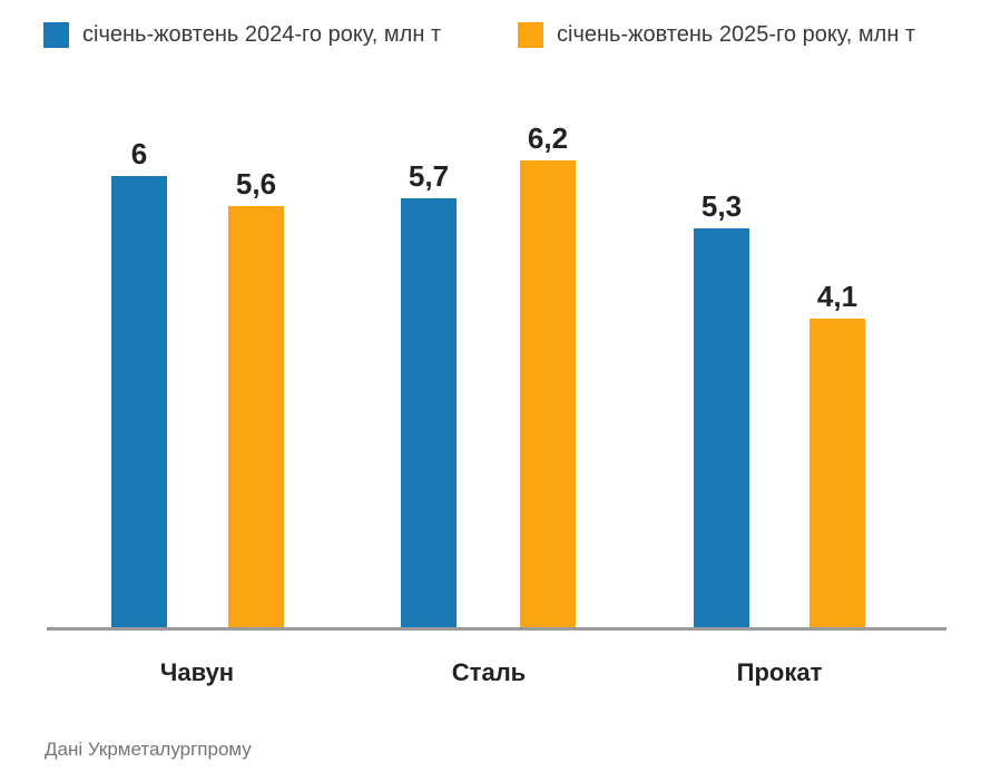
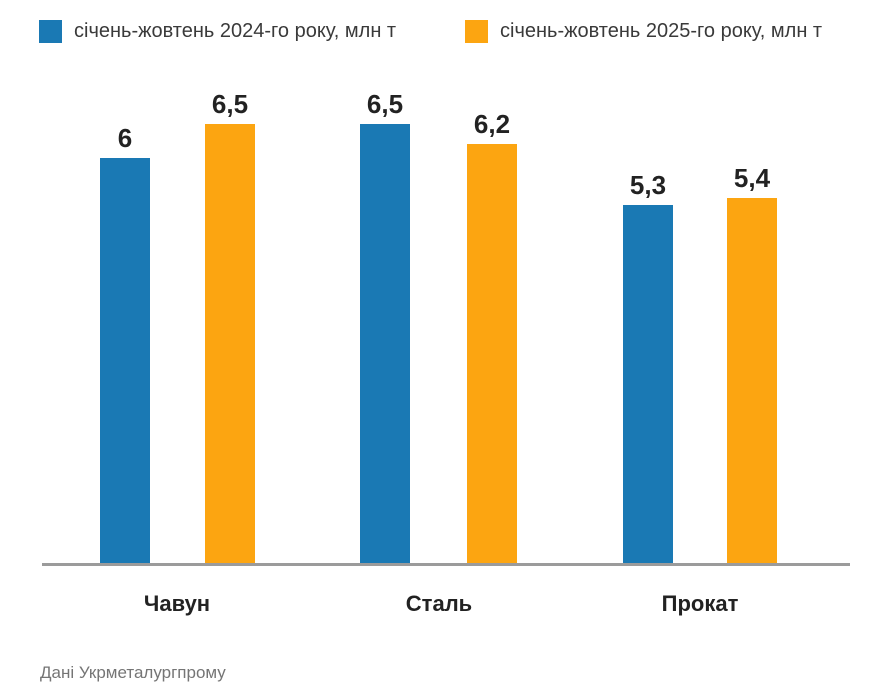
січень-жовтень 2025-го року, млн т/Чавун: 5,6 -> 6,5
січень-жовтень 2024-го року, млн т/Сталь: 5,7 -> 6,5
січень-жовтень 2025-го року, млн т/Прокат: 4,1 -> 5,4
